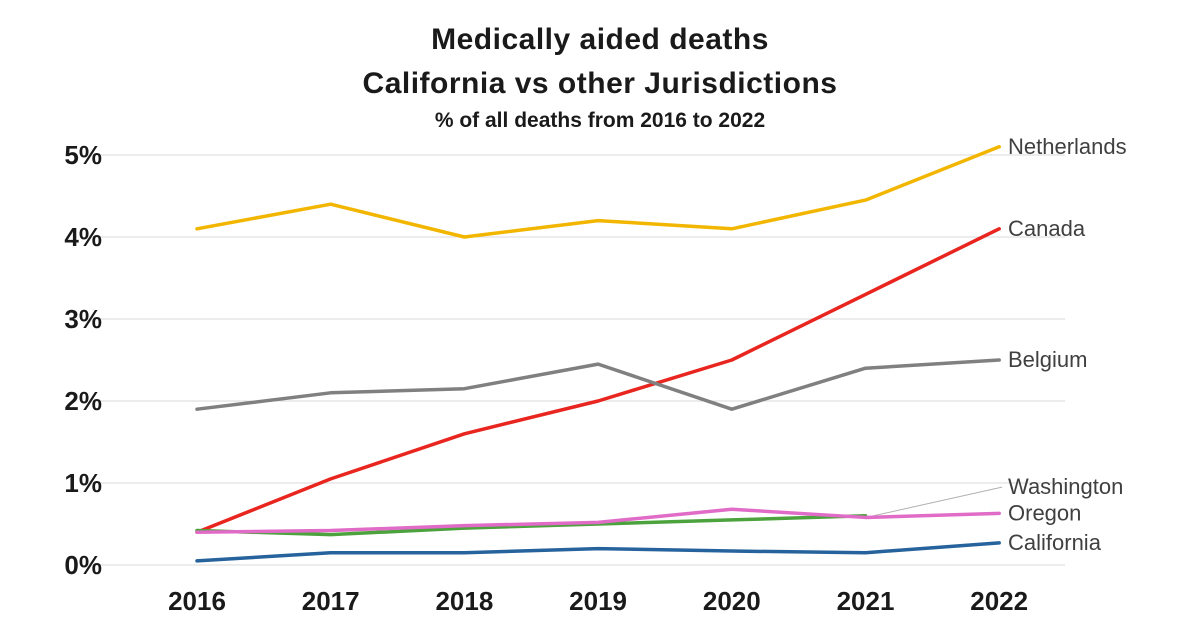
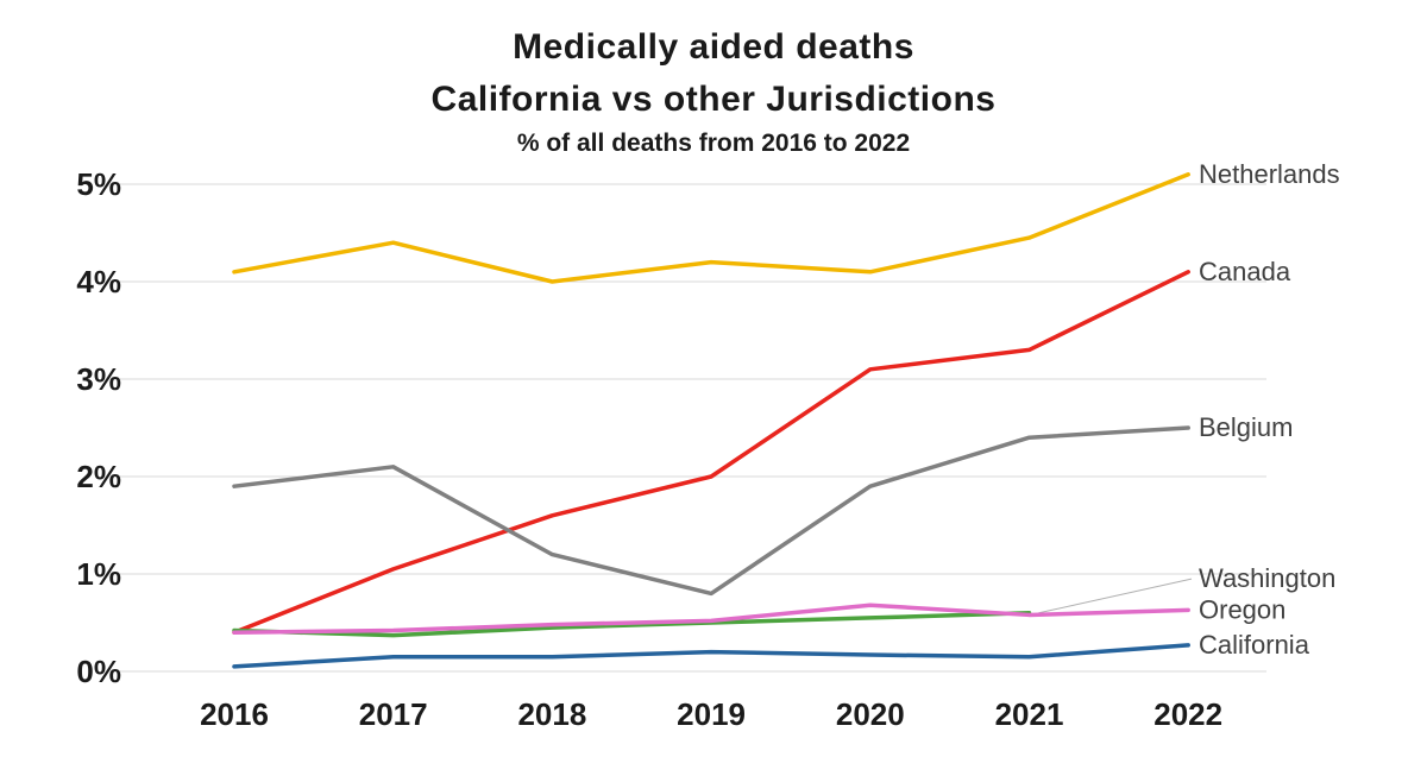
Belgium/2018: 2.1% -> 1.2%
Belgium/2019: 2.5% -> 0.8%
Canada/2020: 2.5% -> 3.1%
